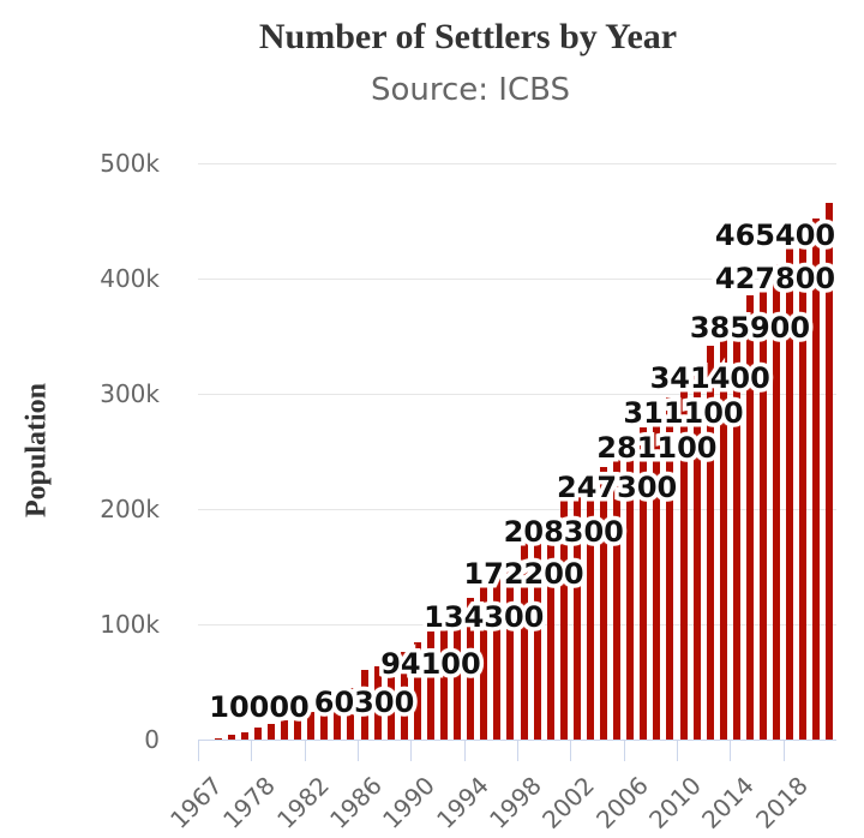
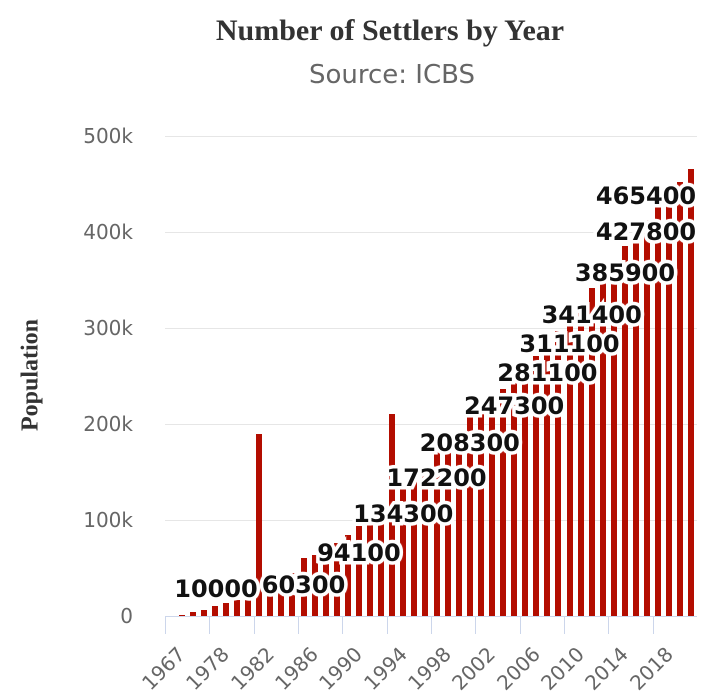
1982: 20k -> 190k
1994: 120k -> 210k
